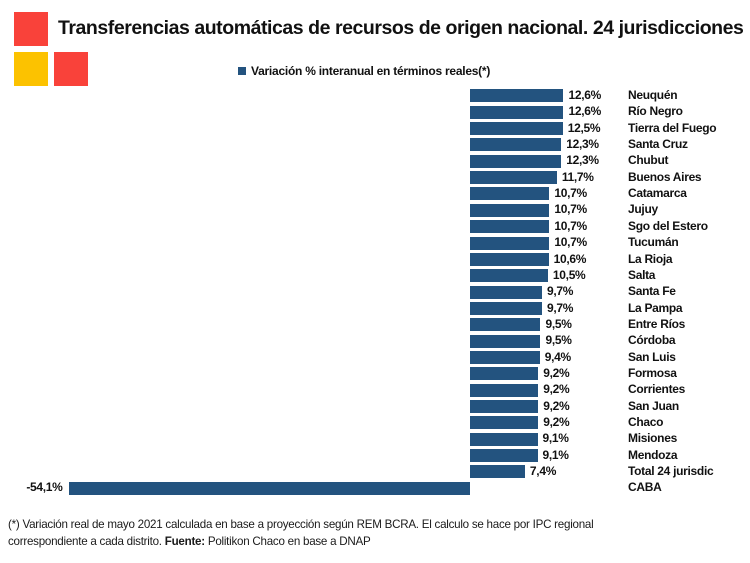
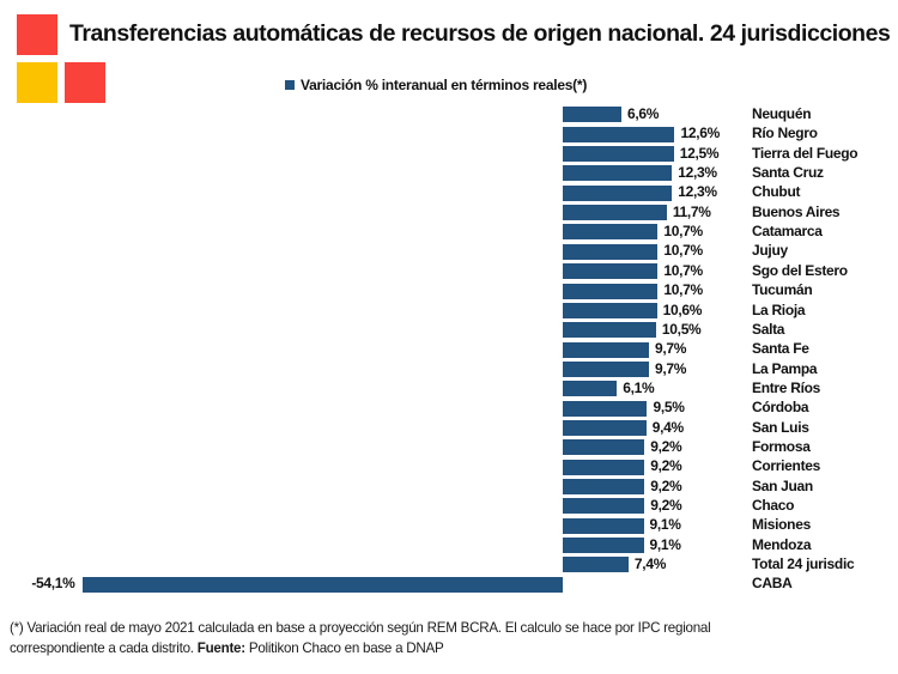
Neuquén: 12,6% -> 6,6%
Entre Ríos: 9,5% -> 6,1%
